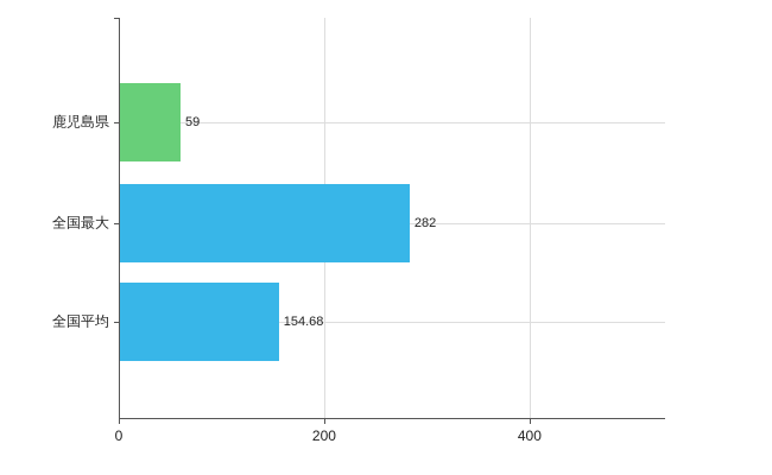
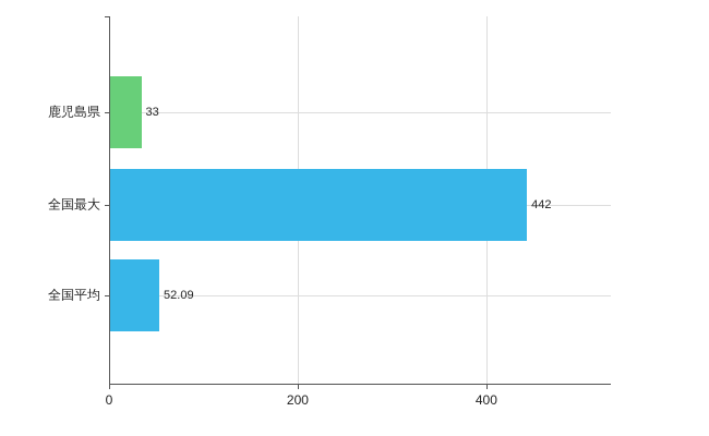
鹿児島県: 59 -> 33
全国最大: 282 -> 442
全国平均: 154.68 -> 52.09
